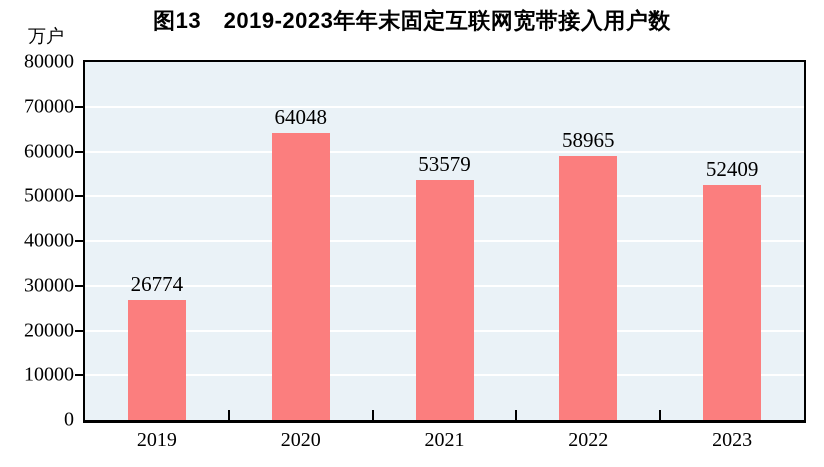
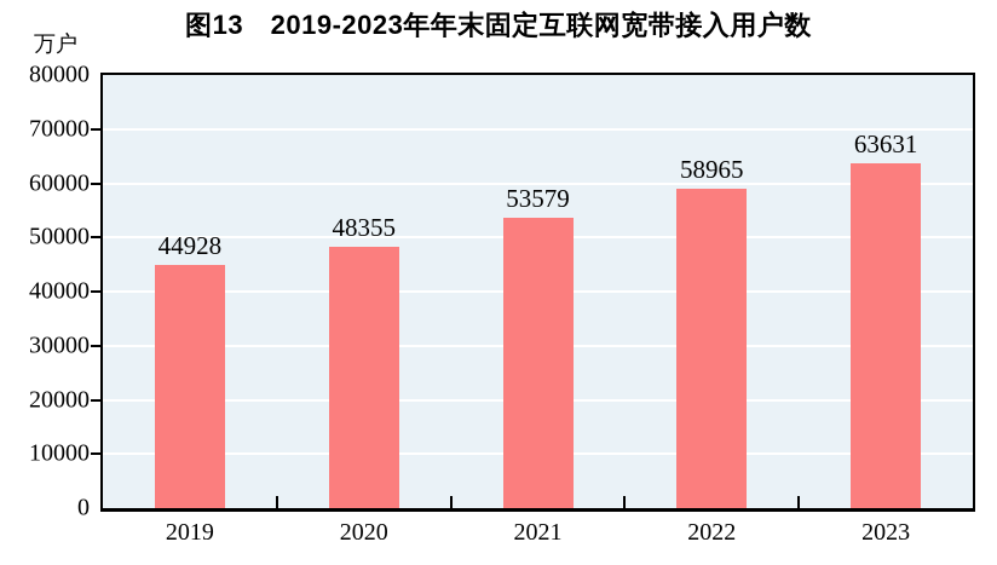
2019: 26774 -> 44928
2020: 64048 -> 48355
2023: 52409 -> 63631
